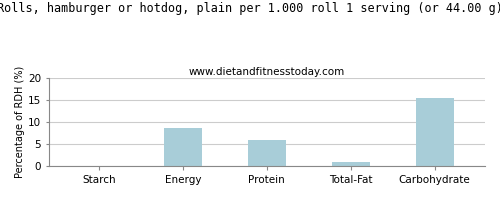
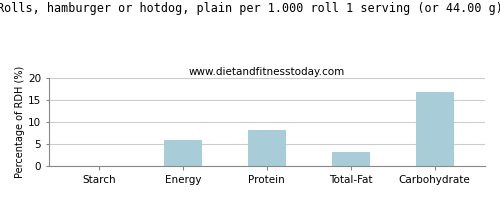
Energy: 8.5 -> 6.0
Protein: 6.0 -> 8.1
Total-Fat: 1.0 -> 3.1
Carbohydrate: 15.5 -> 16.7
